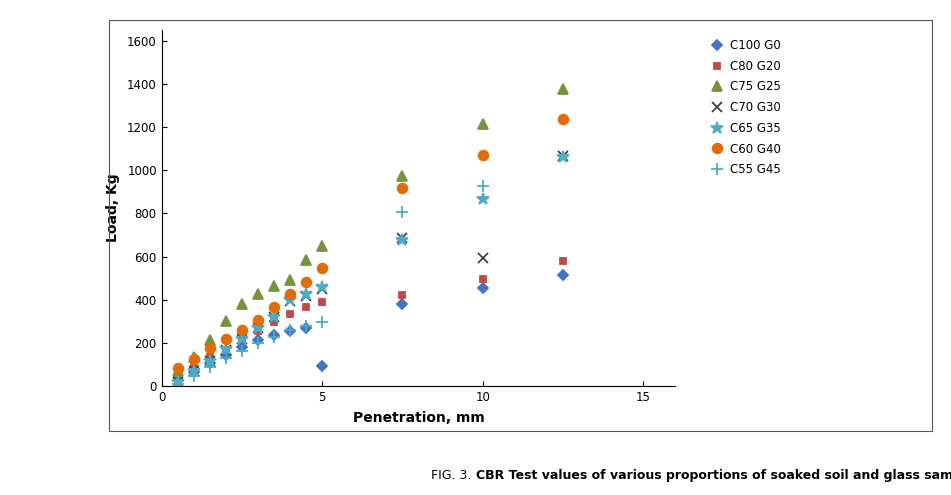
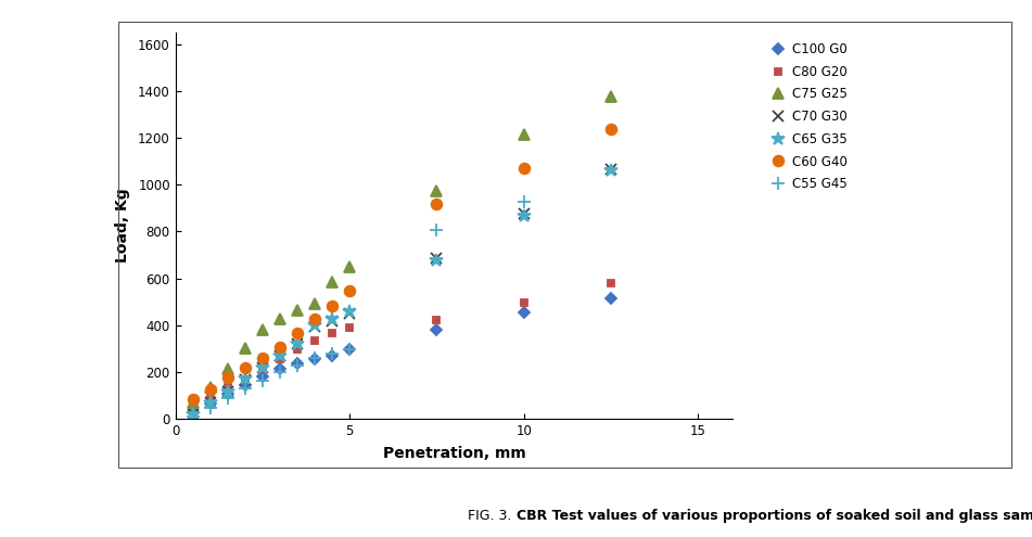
C100 G0/5: 95 -> 295
C70 G30/10: 595 -> 875
